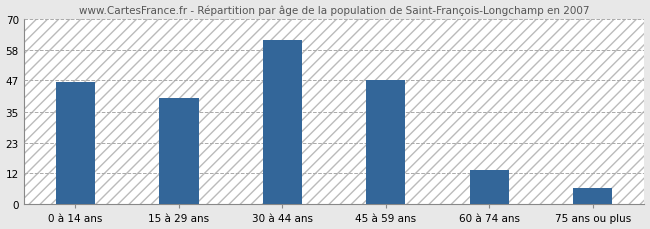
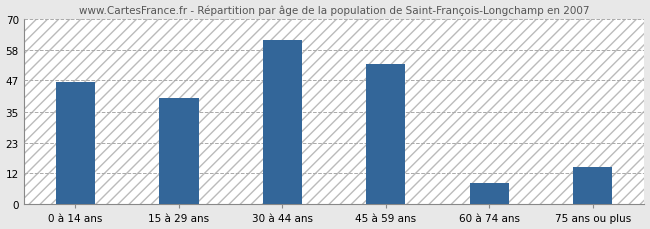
45 à 59 ans: 47 -> 53
60 à 74 ans: 13 -> 8
75 ans ou plus: 6 -> 14
